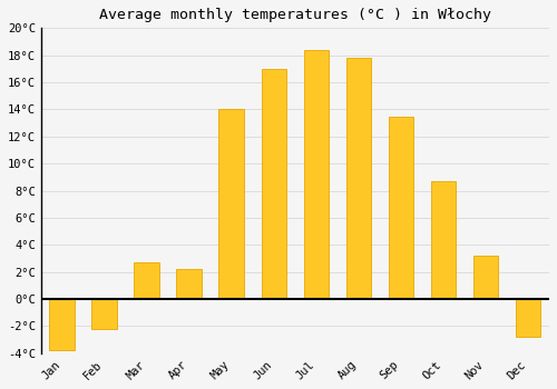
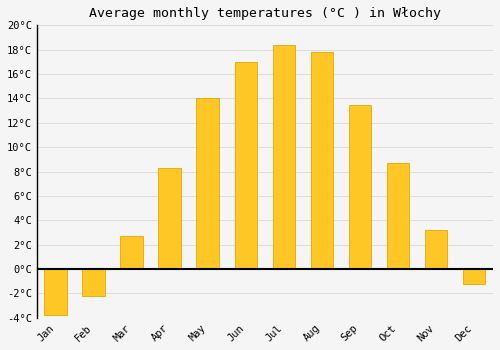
Apr: 2.2°C -> 8.3°C
Dec: -2.8°C -> -1.2°C
